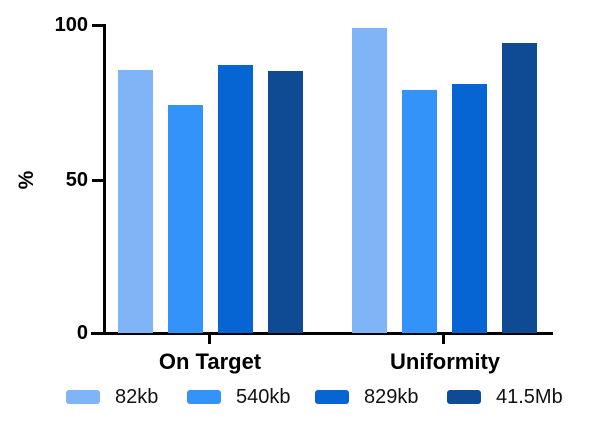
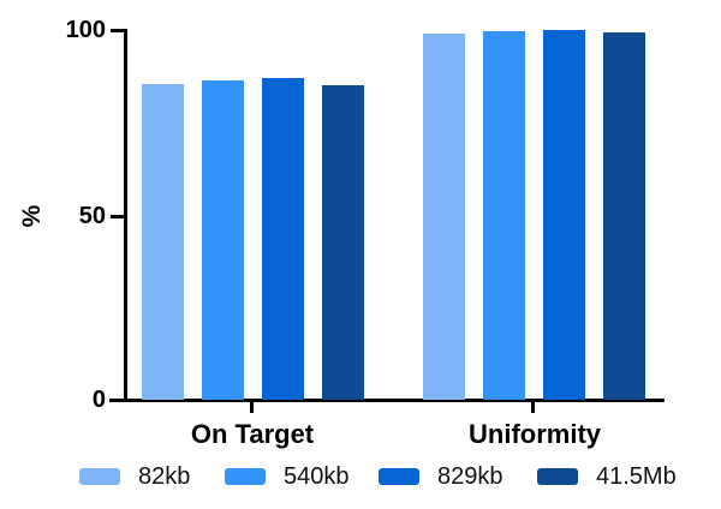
540kb/On Target: 74 -> 86
540kb/Uniformity: 79 -> 100
829kb/Uniformity: 81 -> 100
41.5Mb/Uniformity: 94 -> 100
